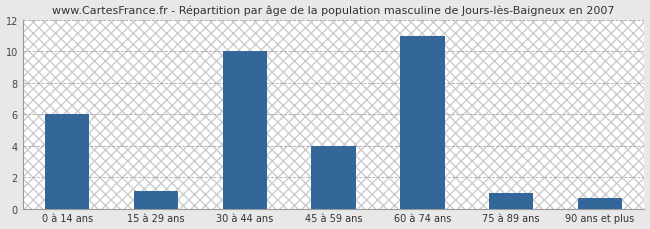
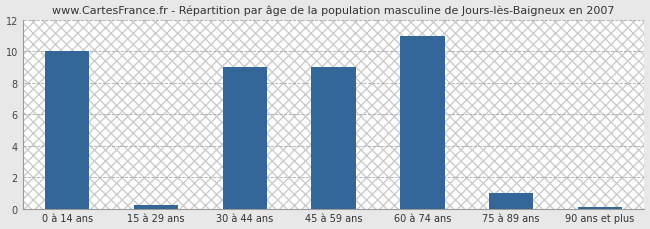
0 à 14 ans: 6.0 -> 10.0
15 à 29 ans: 1.1 -> 0.2
30 à 44 ans: 10.0 -> 9.0
45 à 59 ans: 4.0 -> 9.0
90 ans et plus: 0.7 -> 0.1
